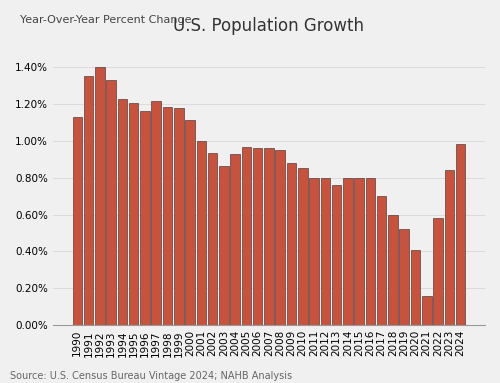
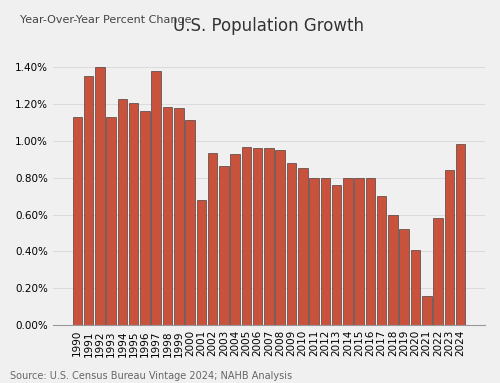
1993: 1.33% -> 1.13%
1997: 1.22% -> 1.38%
2001: 1.00% -> 0.68%
